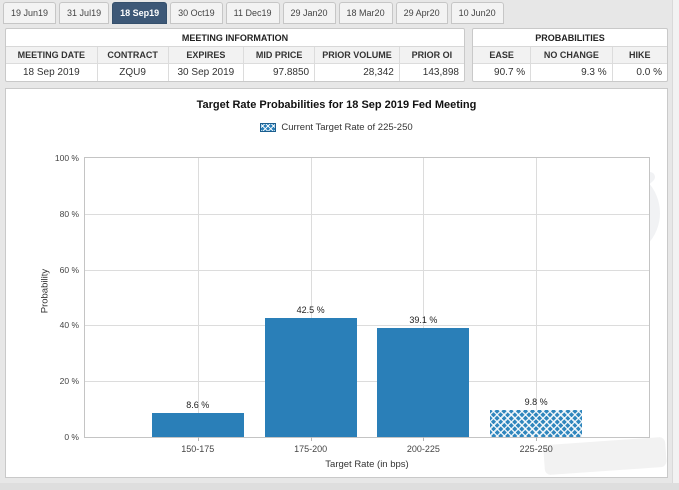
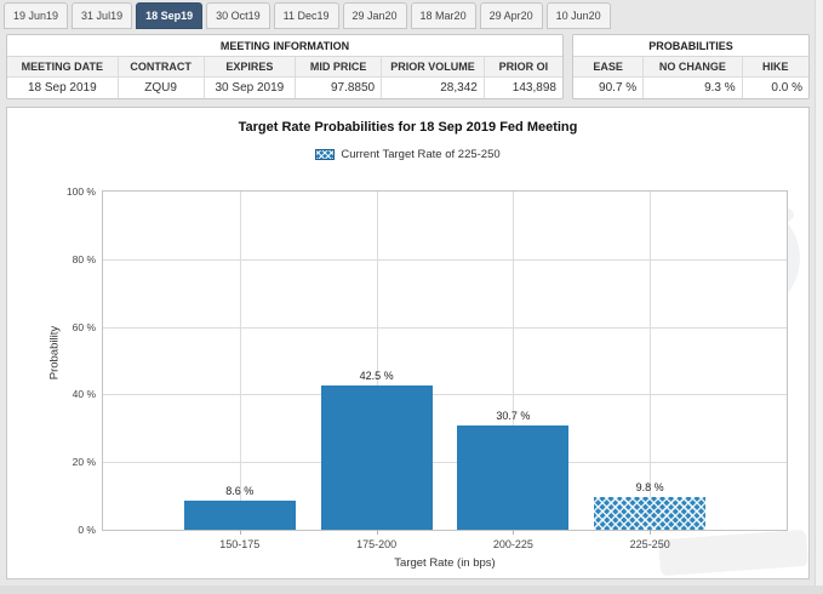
200-225: 39.1 -> 30.7
